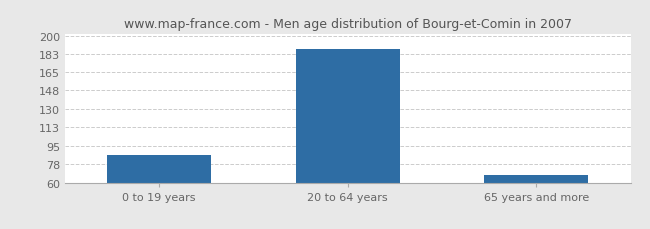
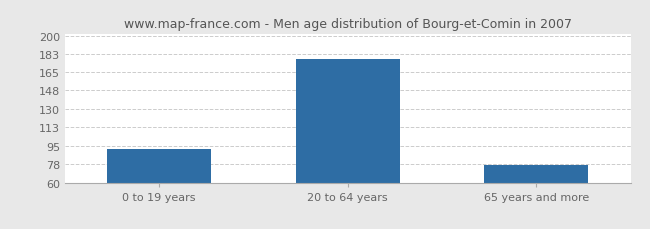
0 to 19 years: 87 -> 92
20 to 64 years: 187 -> 178
65 years and more: 68 -> 77
